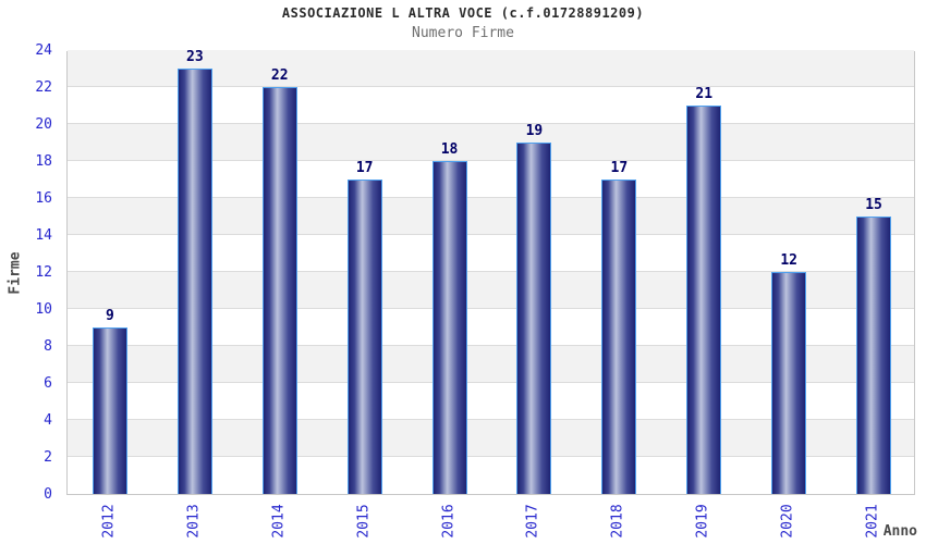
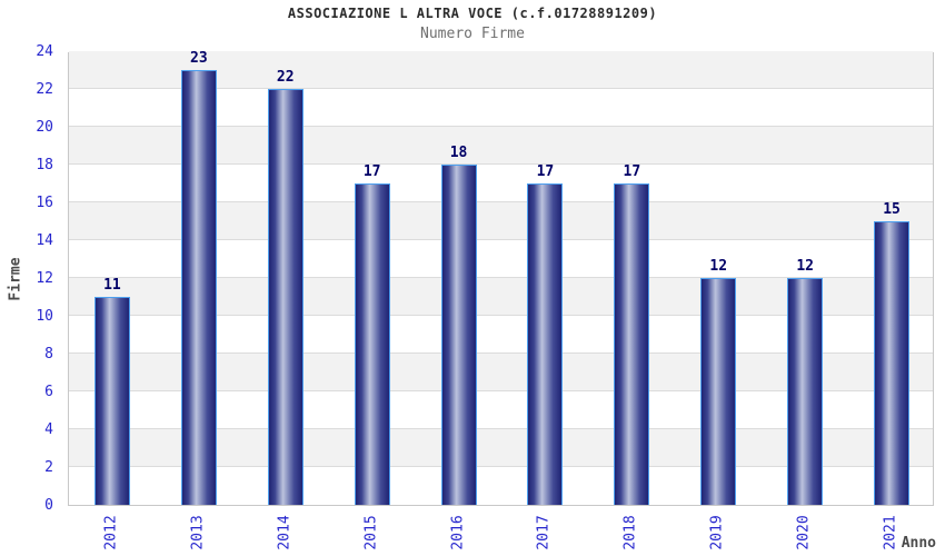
2012: 9 -> 11
2017: 19 -> 17
2019: 21 -> 12
